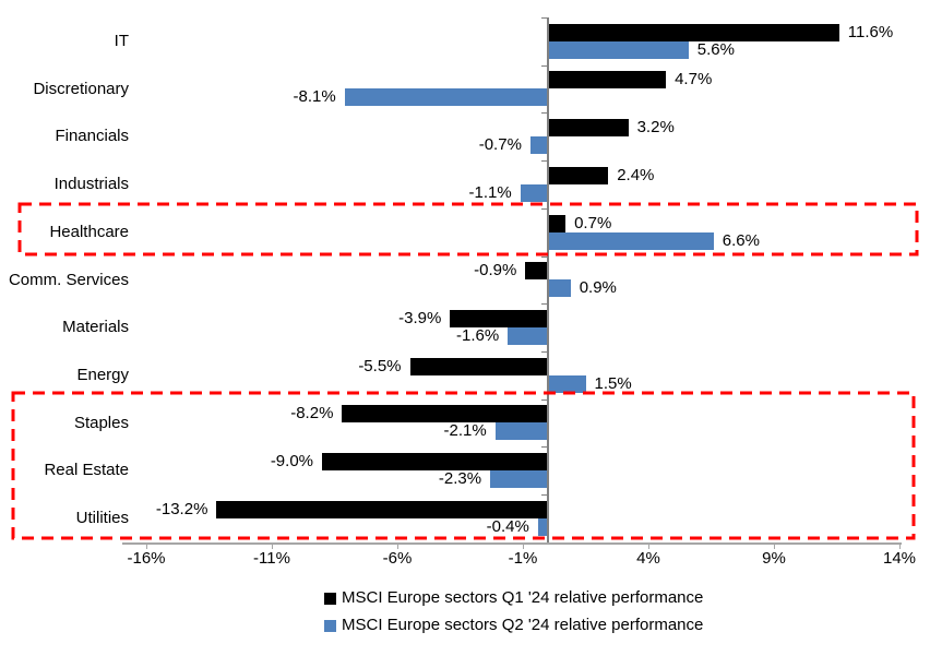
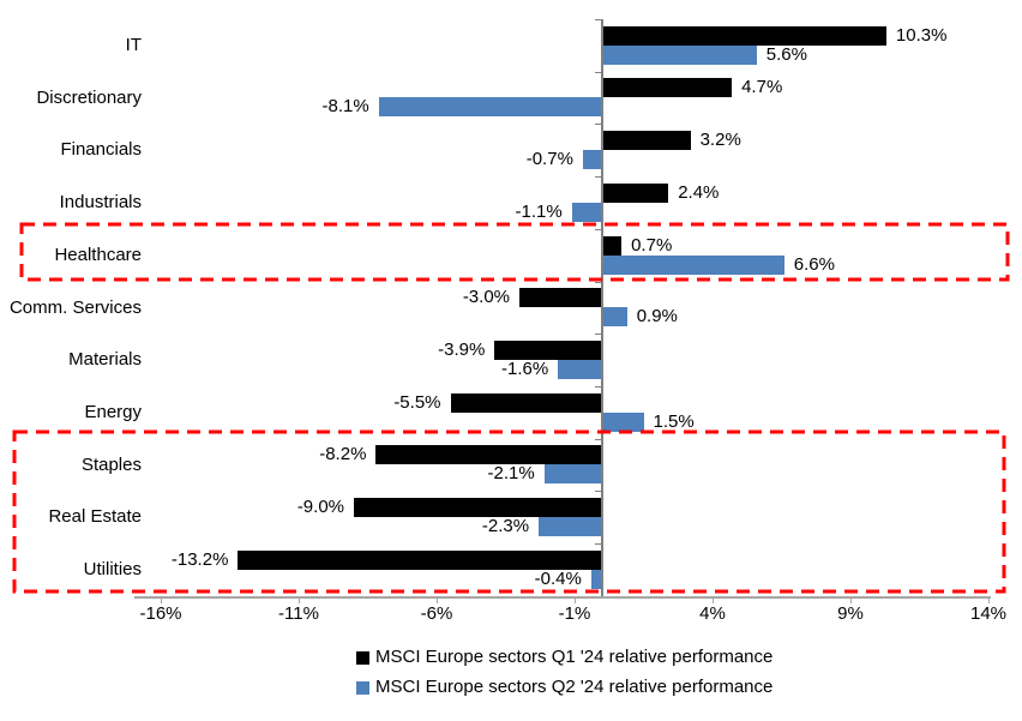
MSCI Europe sectors Q1 '24 relative performance/IT: 11.6% -> 10.3%
MSCI Europe sectors Q1 '24 relative performance/Comm. Services: -0.9% -> -3.0%
